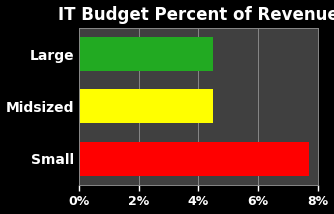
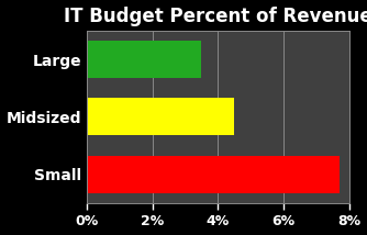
Large: 4.5% -> 3.5%
